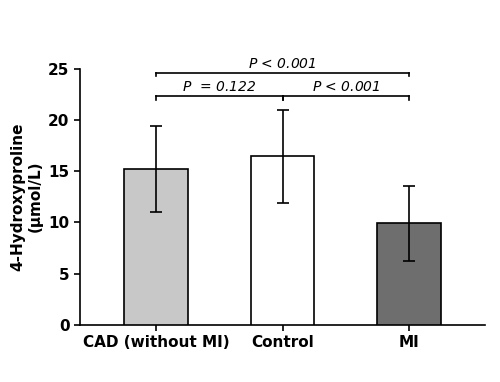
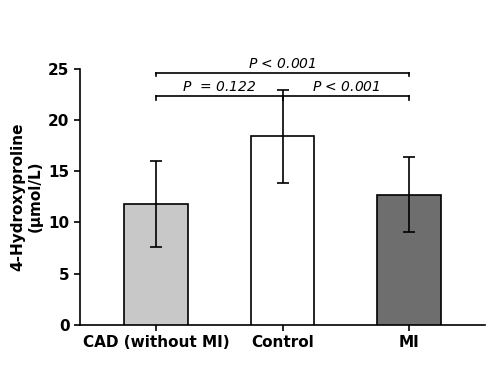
CAD (without MI): 15.2 -> 11.8
Control: 16.4 -> 18.4
MI: 9.9 -> 12.7
